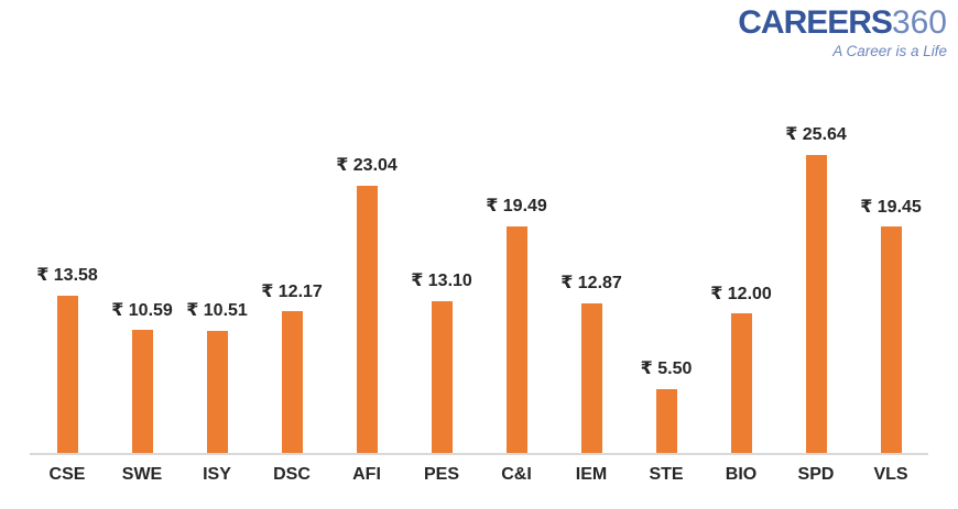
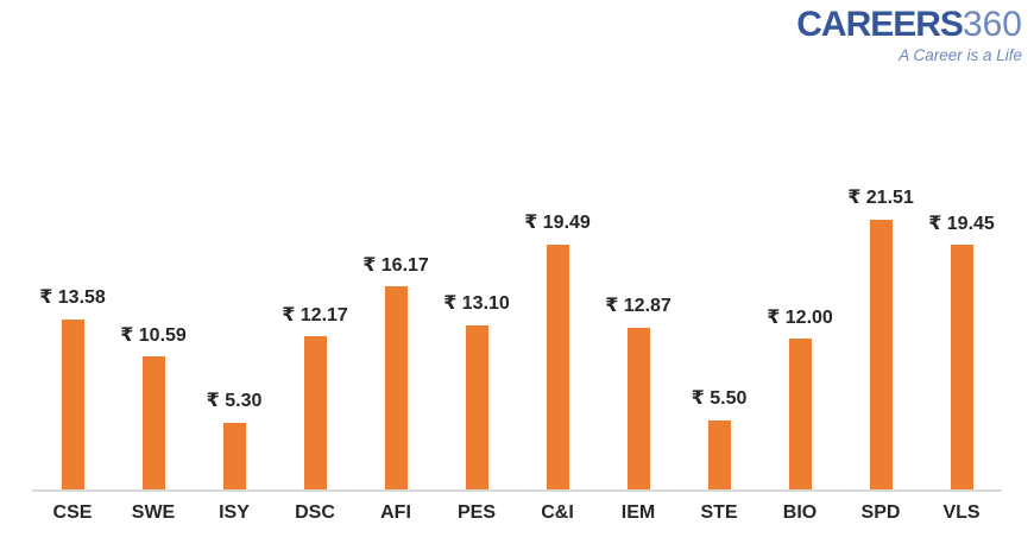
ISY: 10.51 -> 5.30
AFI: 23.04 -> 16.17
SPD: 25.64 -> 21.51
